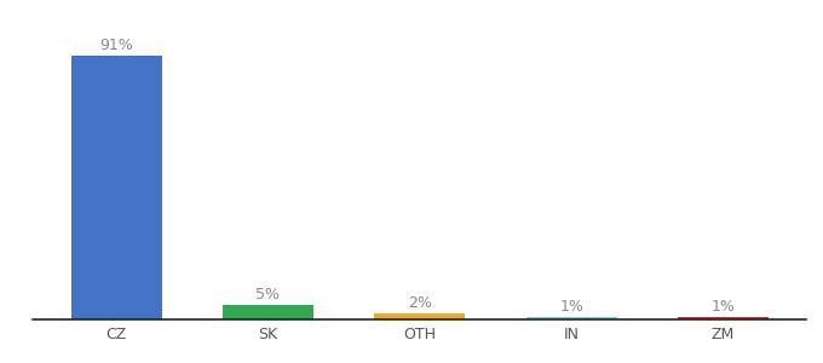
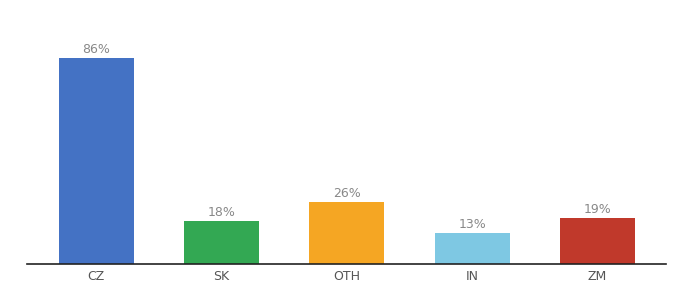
CZ: 91% -> 86%
SK: 5% -> 18%
OTH: 2% -> 26%
IN: 1% -> 13%
ZM: 1% -> 19%
